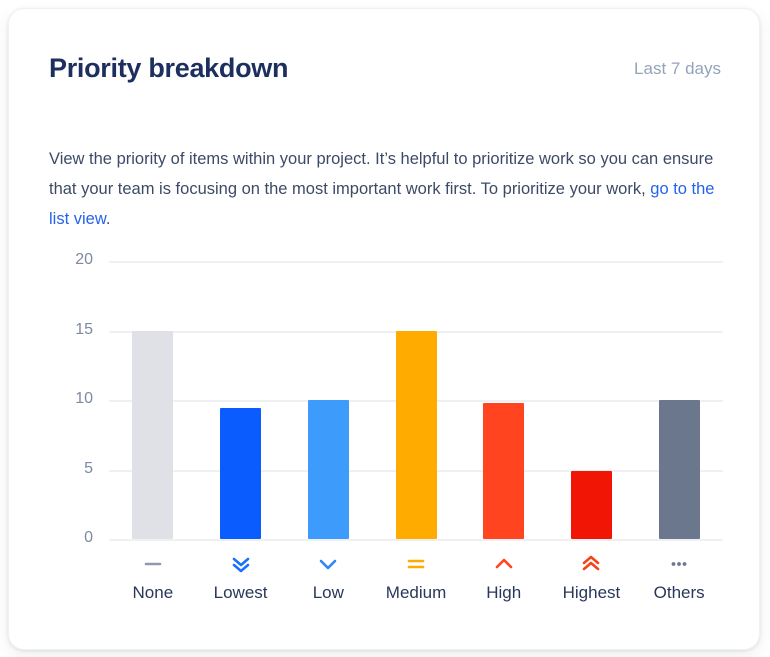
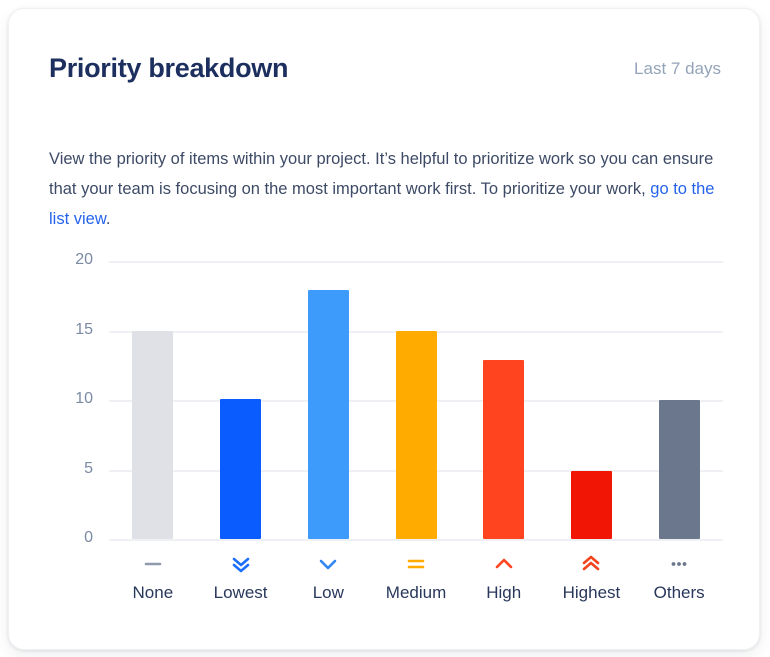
Lowest: 9.4 -> 10.1
Low: 10.0 -> 17.9
High: 9.8 -> 12.9
